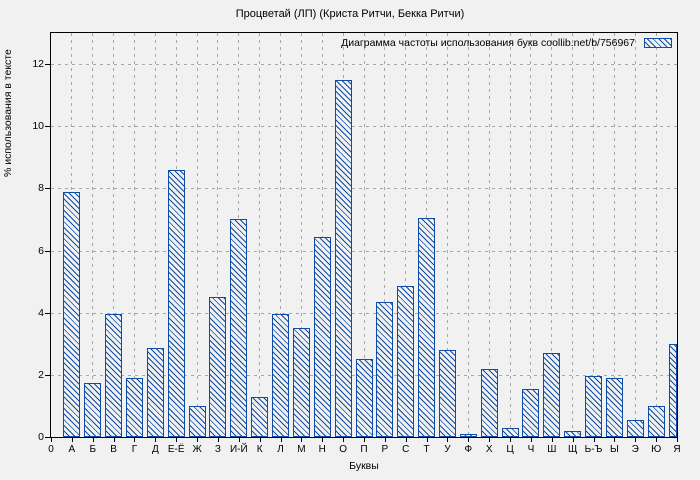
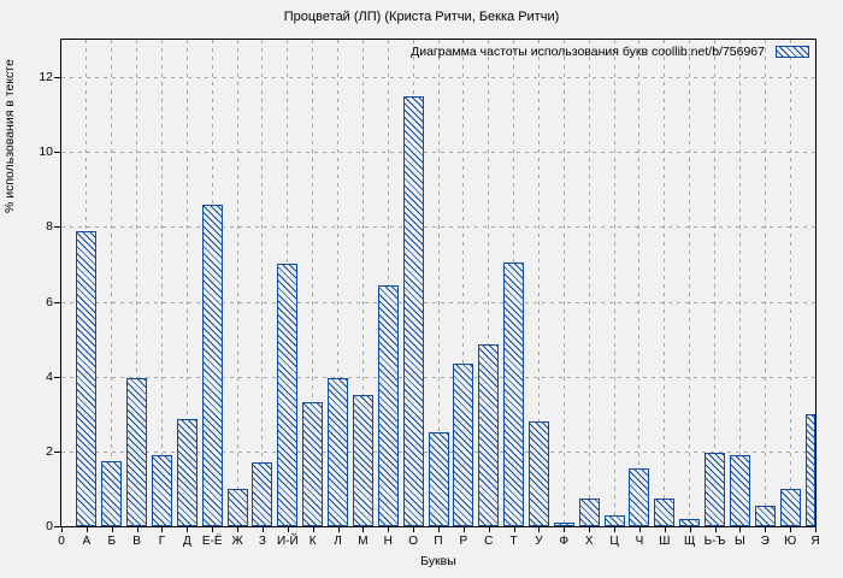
З: 4.5 -> 1.7
К: 1.3 -> 3.3
Х: 2.2 -> 0.8
Ш: 2.7 -> 0.8
